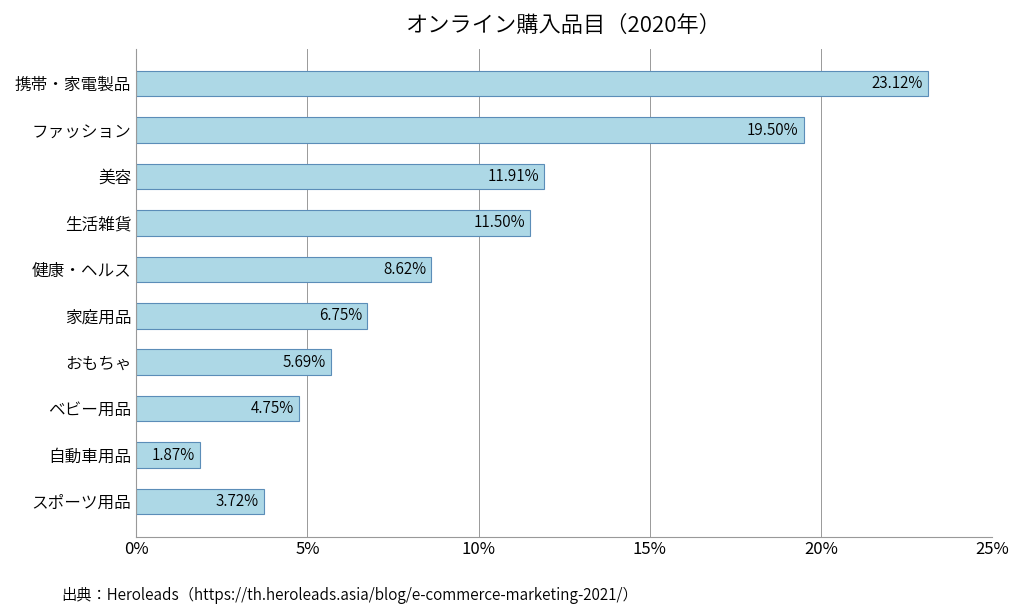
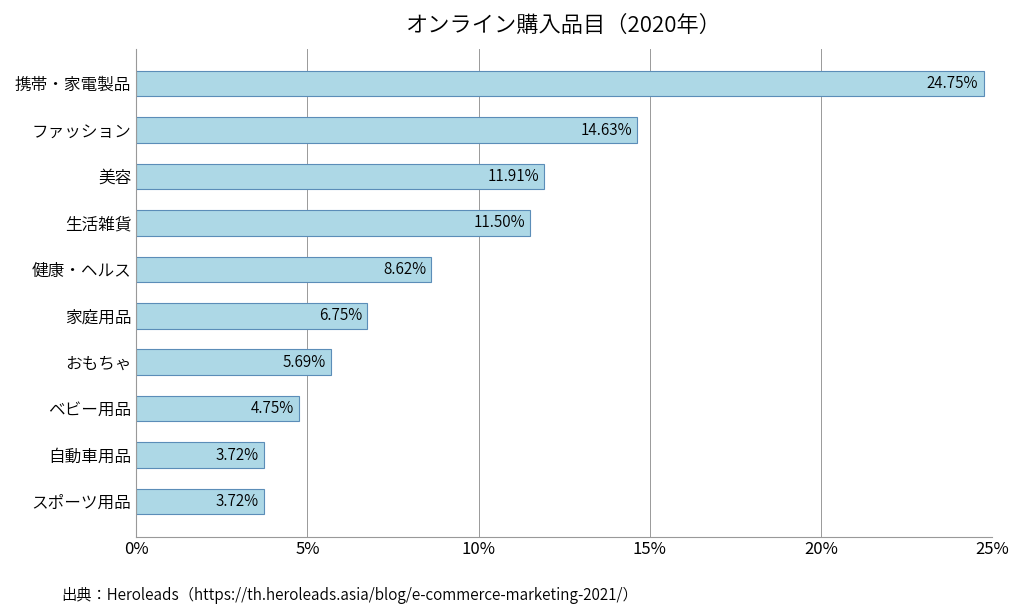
携帯・家電製品: 23.12% -> 24.75%
ファッション: 19.50% -> 14.63%
自動車用品: 1.87% -> 3.72%
